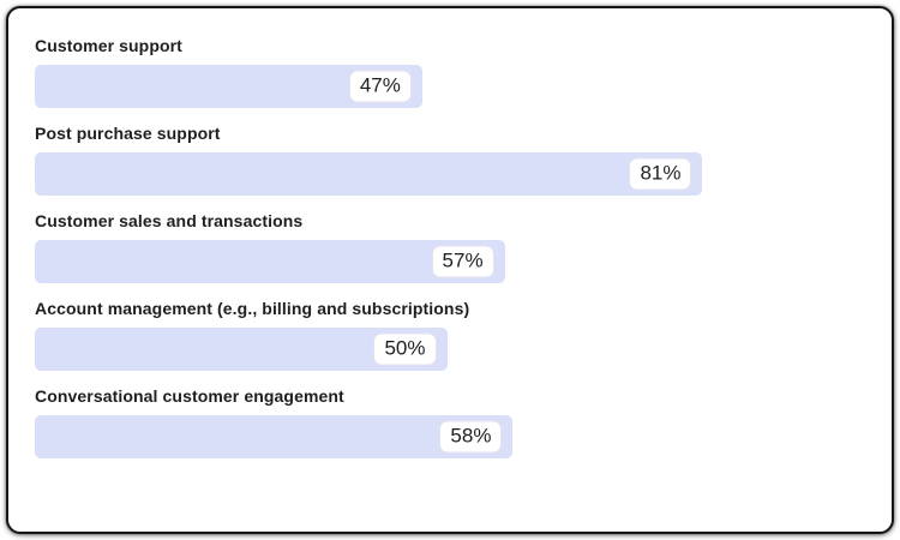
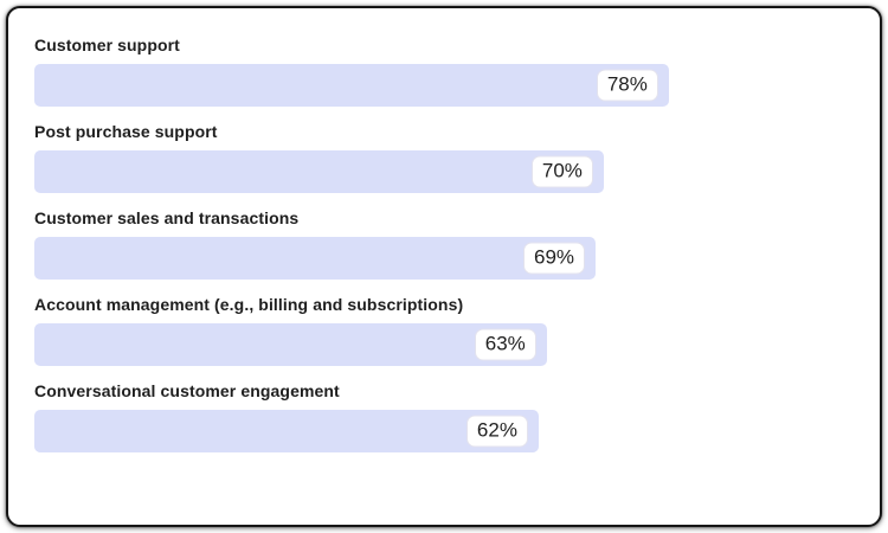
Customer support: 47% -> 78%
Post purchase support: 81% -> 70%
Customer sales and transactions: 57% -> 69%
Account management (e.g., billing and subscriptions): 50% -> 63%
Conversational customer engagement: 58% -> 62%
